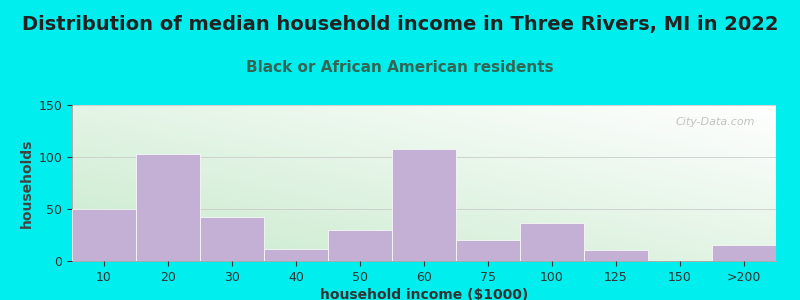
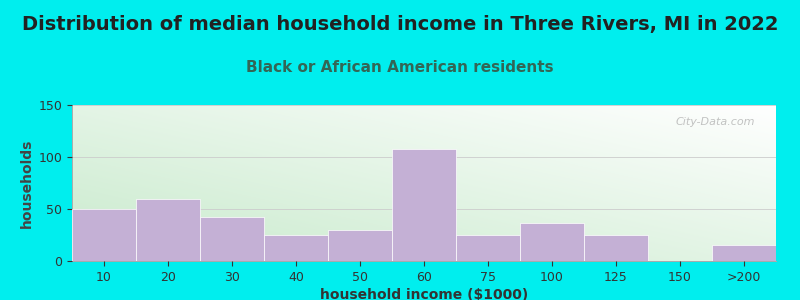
20: 103 -> 60
40: 12 -> 25
75: 20 -> 25
125: 11 -> 25
